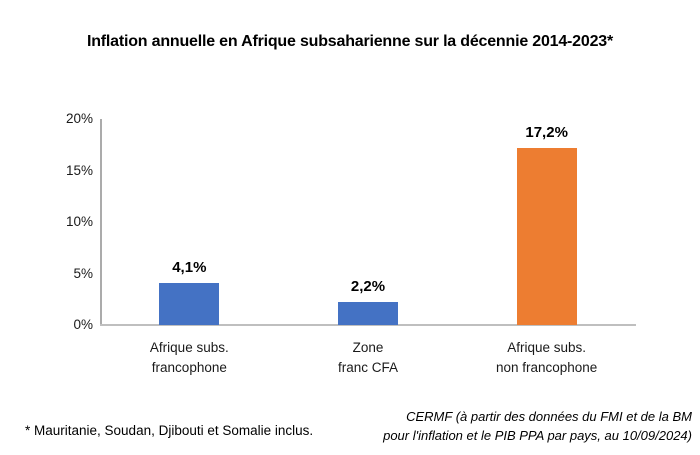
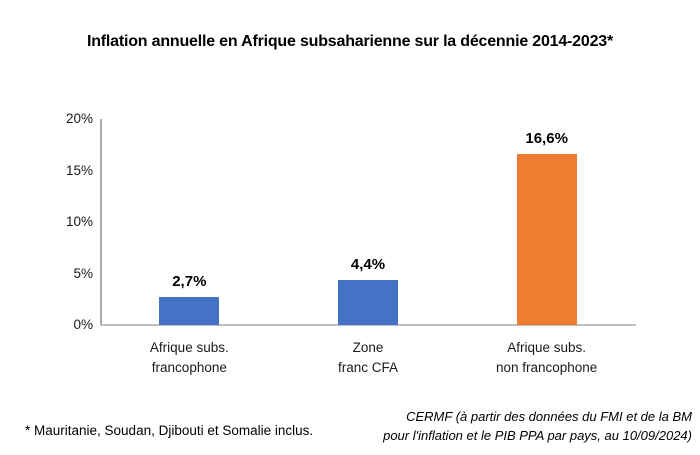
Afrique subs. francophone: 4,1% -> 2,7%
Zone franc CFA: 2,2% -> 4,4%
Afrique subs. non francophone: 17,2% -> 16,6%
